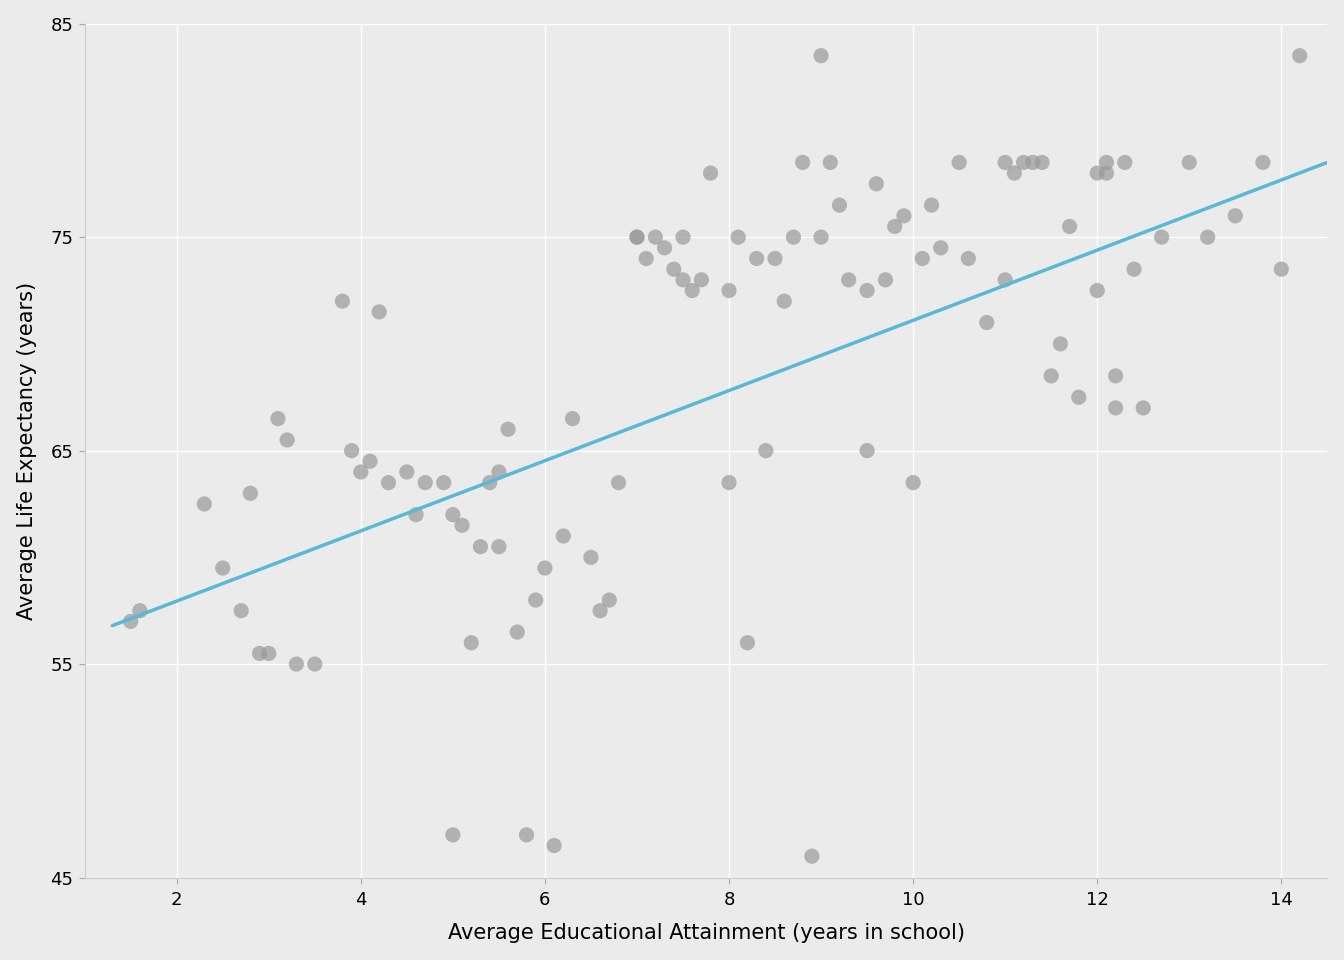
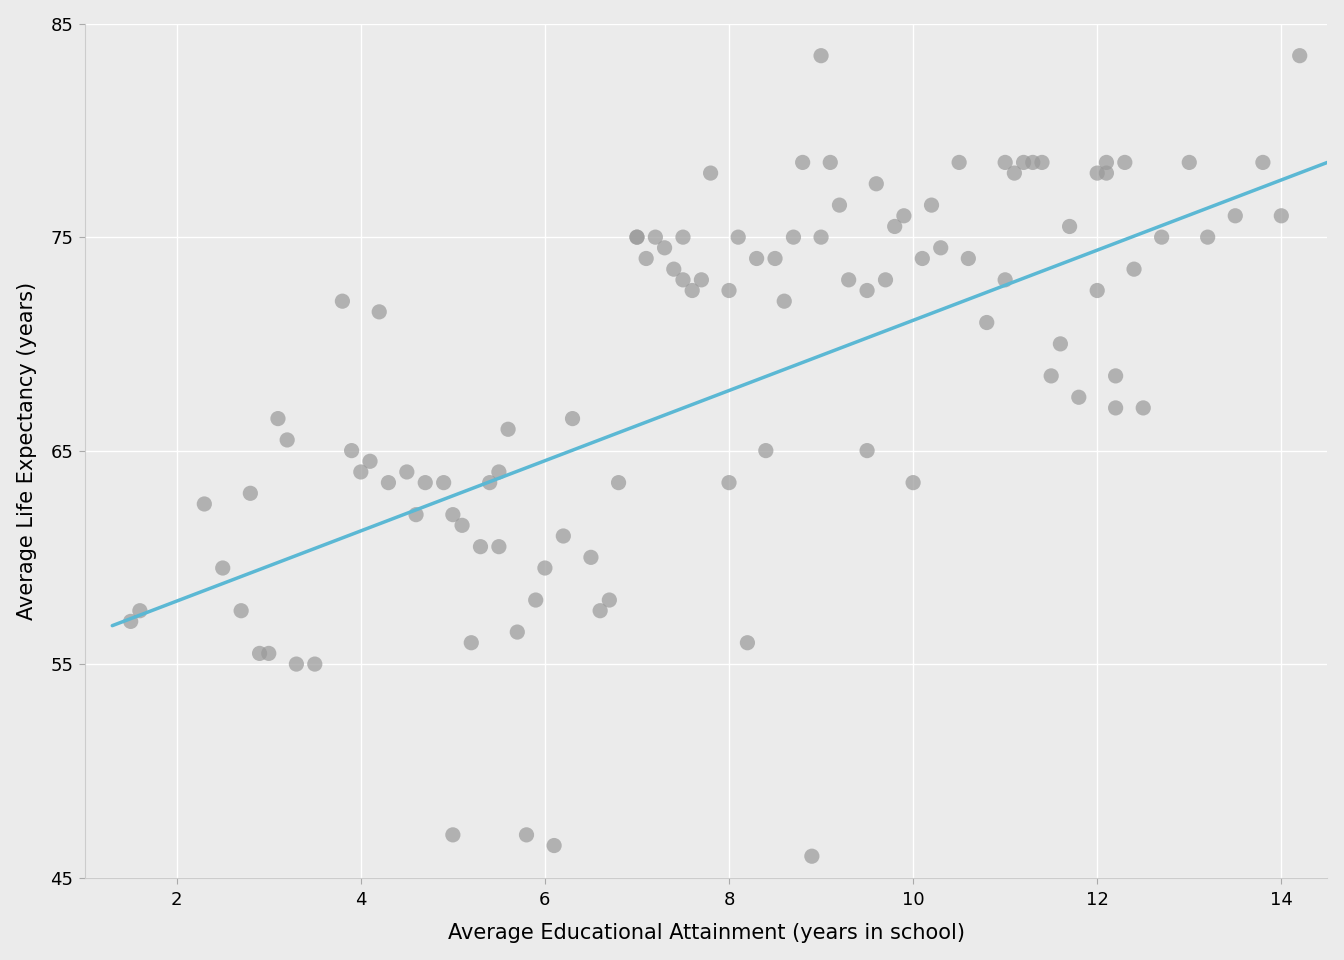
14: 73.5 -> 76.0
